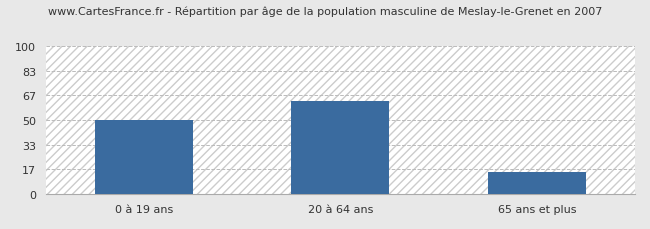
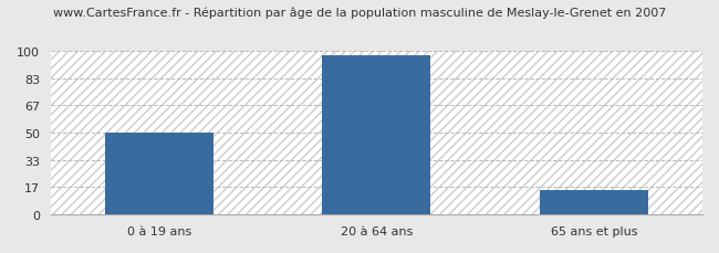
20 à 64 ans: 63 -> 97
